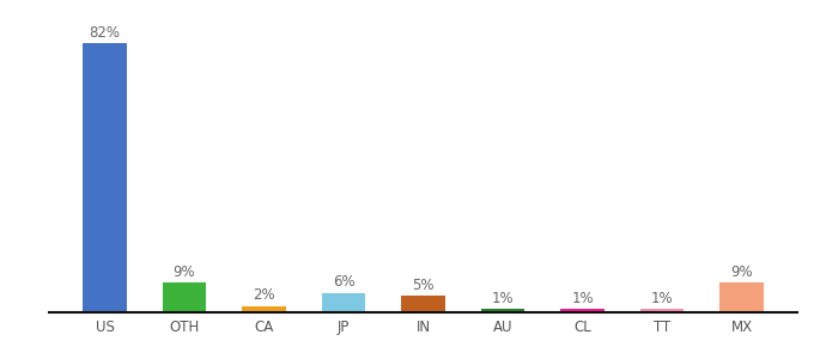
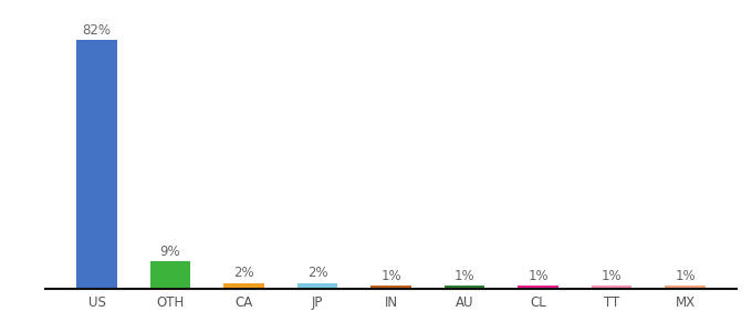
JP: 6% -> 2%
IN: 5% -> 1%
MX: 9% -> 1%
